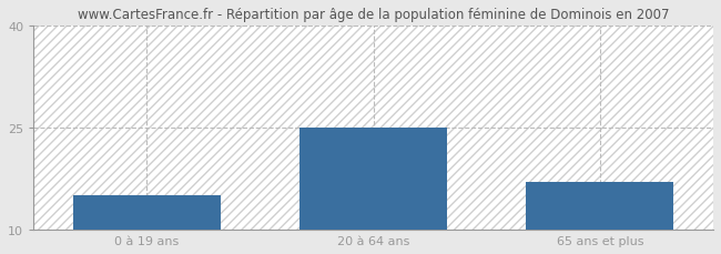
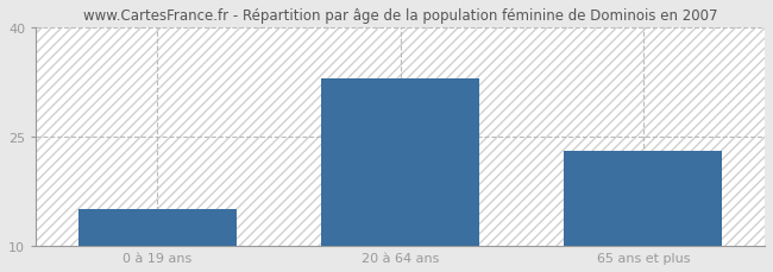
20 à 64 ans: 25 -> 33
65 ans et plus: 17 -> 23
